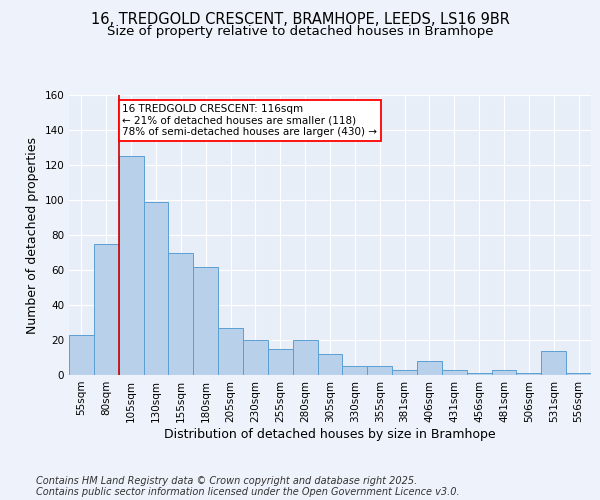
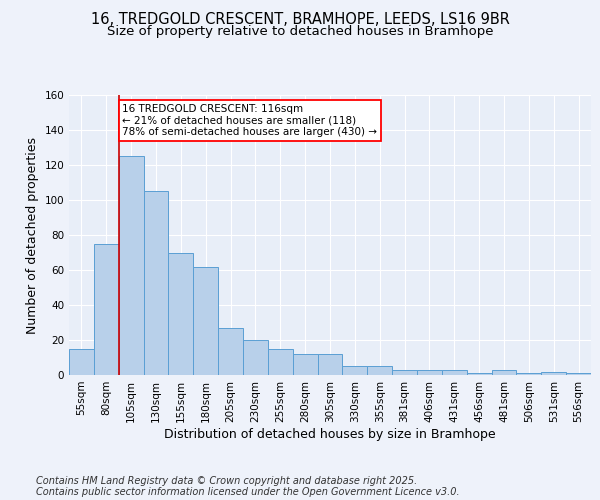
55sqm: 23 -> 15
130sqm: 99 -> 105
280sqm: 20 -> 12
406sqm: 8 -> 3
531sqm: 14 -> 2
